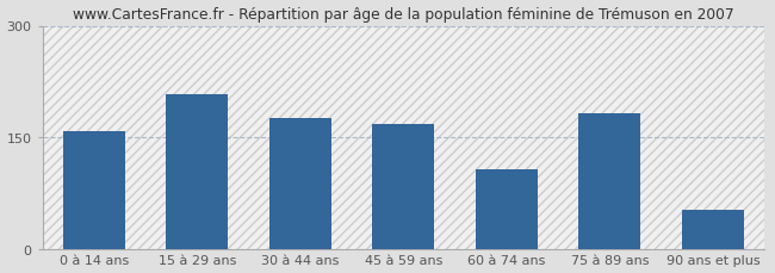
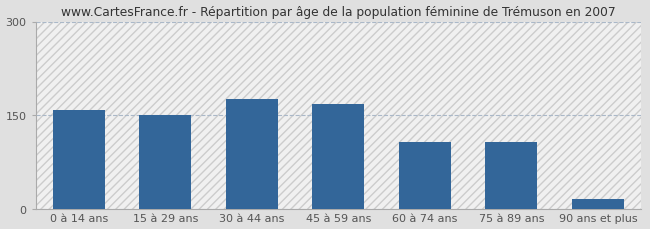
15 à 29 ans: 208 -> 150
75 à 89 ans: 182 -> 106
90 ans et plus: 52 -> 15
